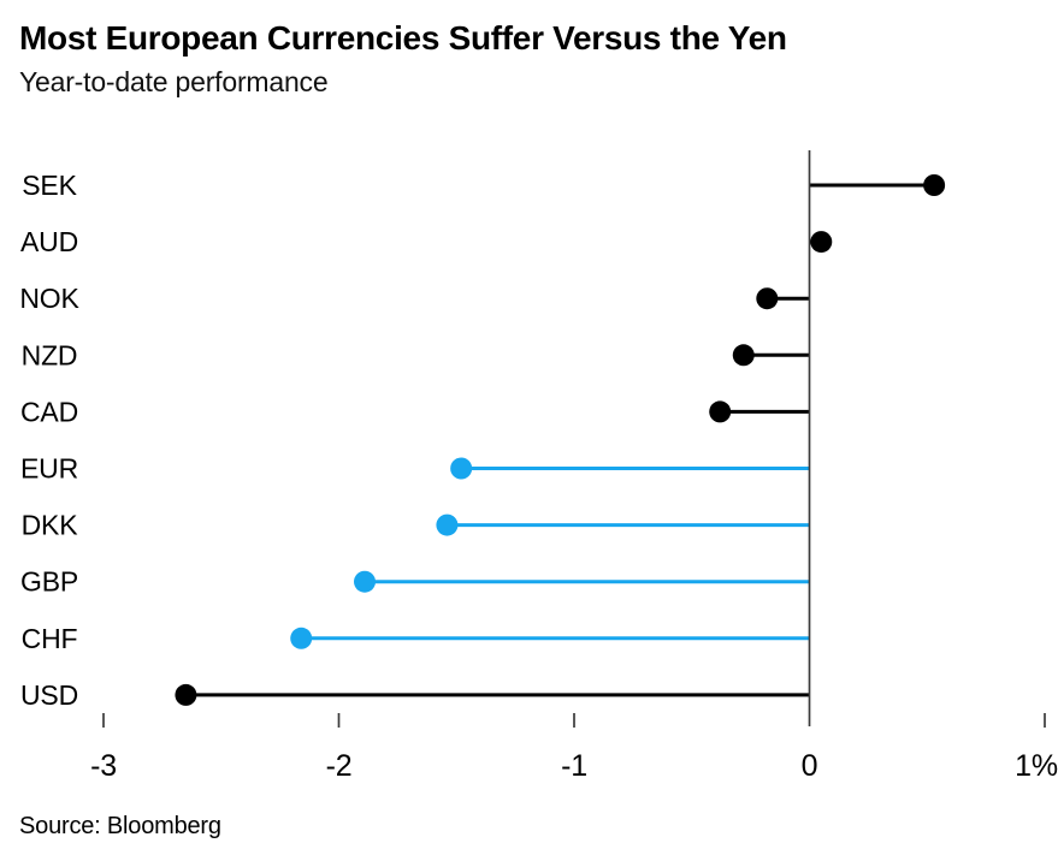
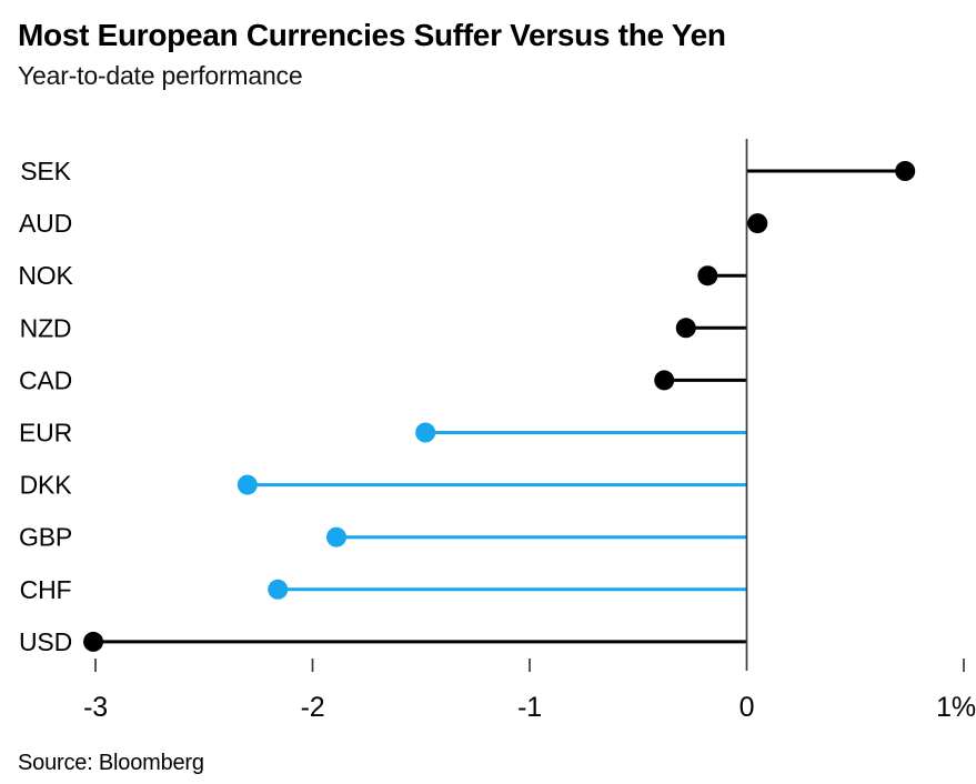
SEK: 0.53% -> 0.73%
DKK: -1.54% -> -2.30%
USD: -2.65% -> -3.01%
